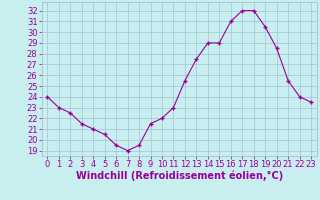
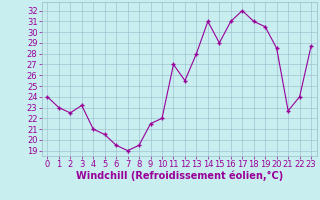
3: 21.5 -> 23.2
11: 23.0 -> 27.0
13: 27.5 -> 28.0
14: 29.0 -> 31.0
18: 32.0 -> 31.0
21: 25.5 -> 22.7
23: 23.5 -> 28.7
